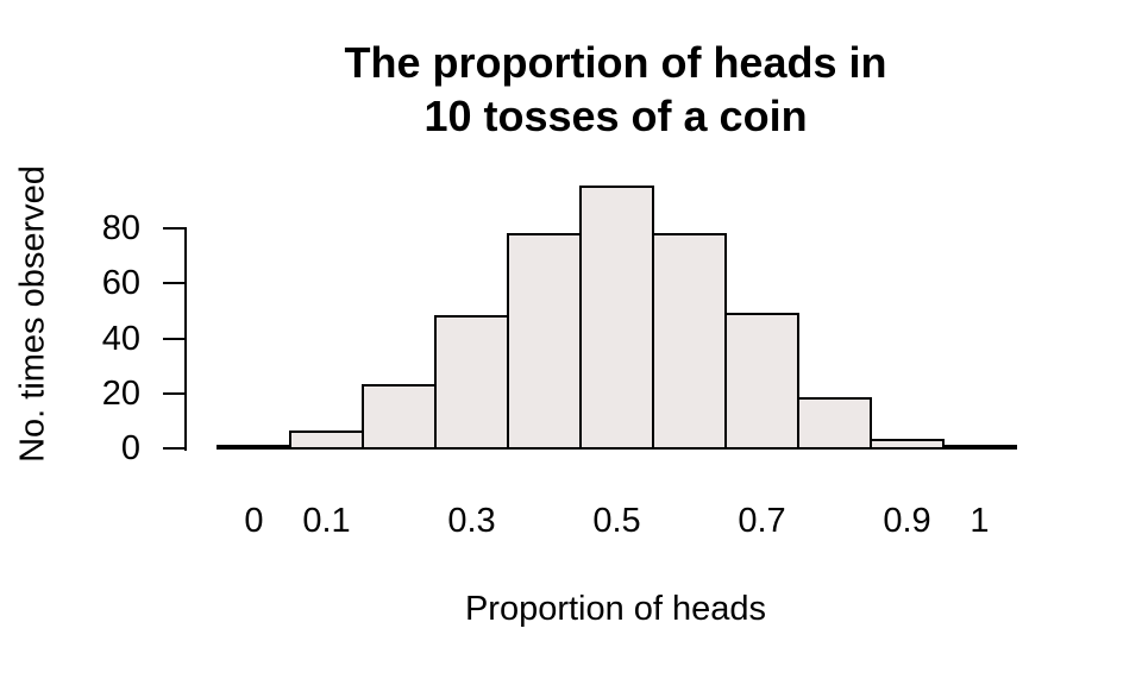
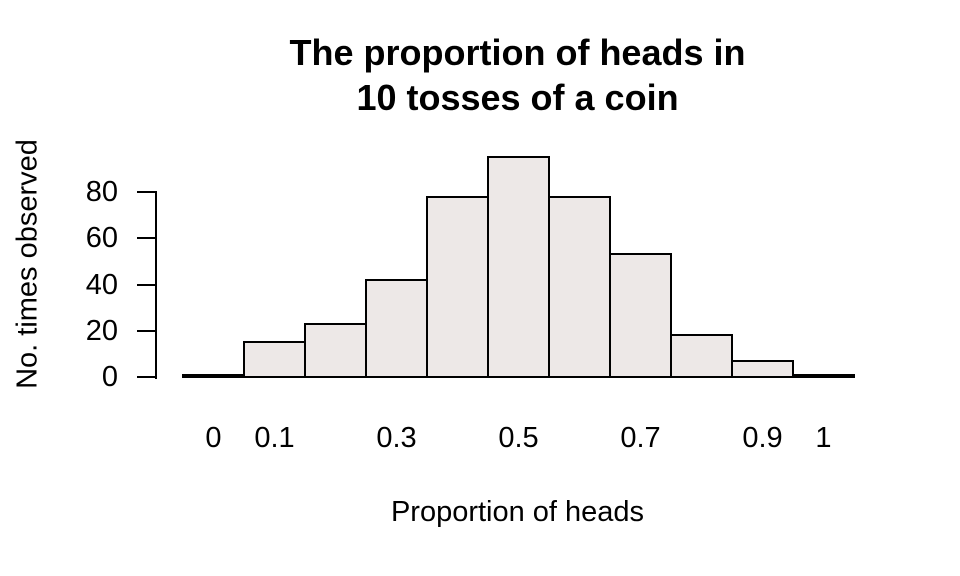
0.1: 6 -> 15
0.3: 48 -> 42
0.7: 49 -> 53
0.9: 3 -> 7
